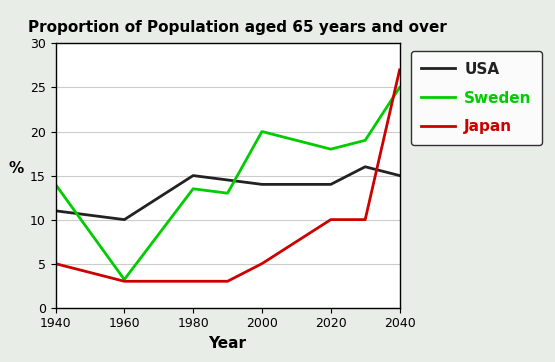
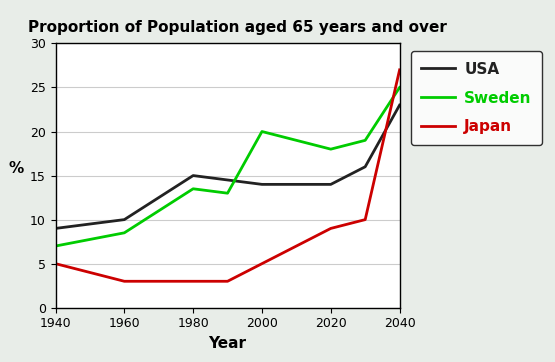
USA/1940: 11.0 -> 9.0
Sweden/1940: 14.0 -> 7.0
Sweden/1960: 3.2 -> 8.5
Japan/2020: 10 -> 9
USA/2040: 15.0 -> 23.0
